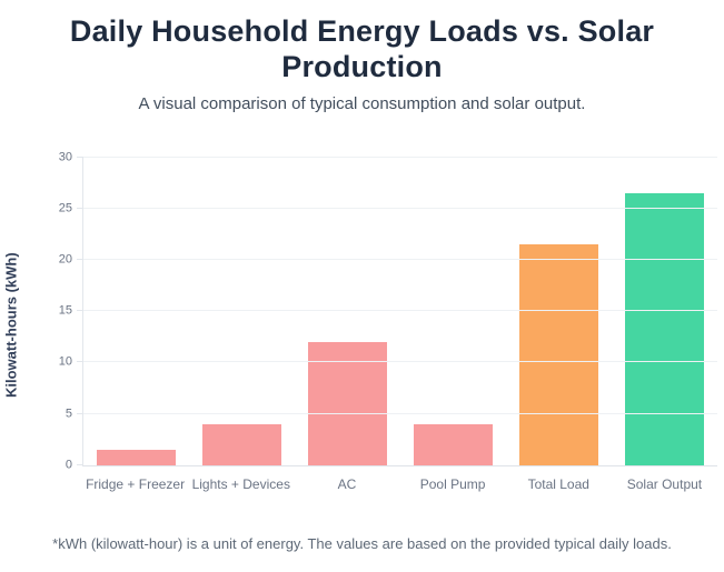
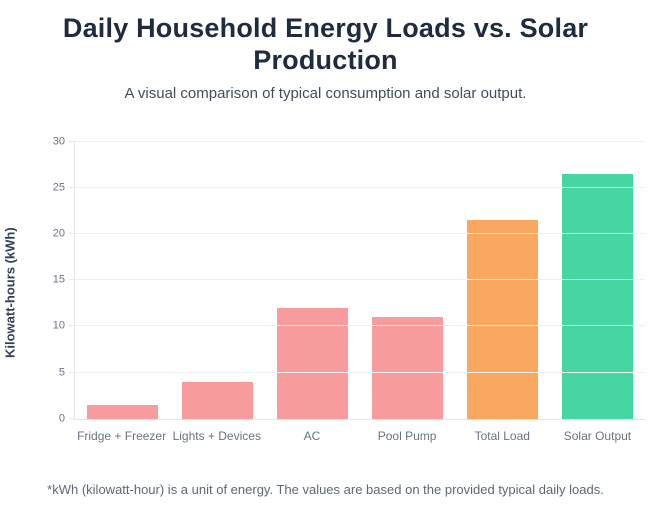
Pool Pump: 4 -> 11
